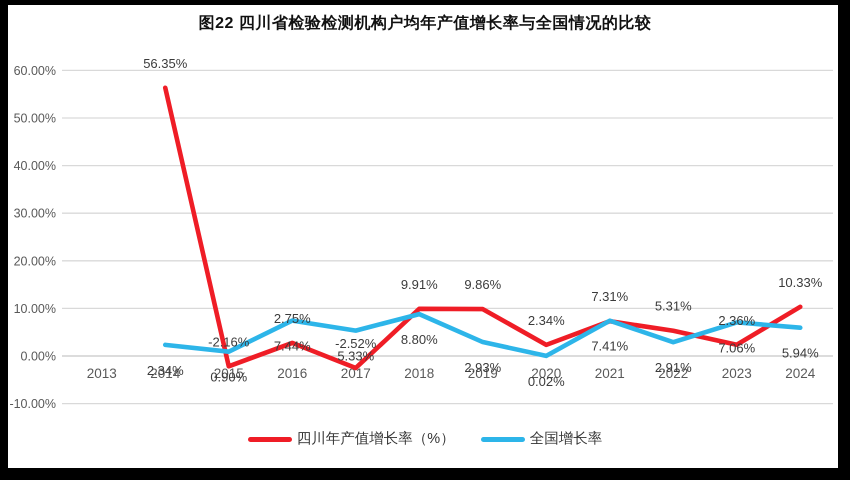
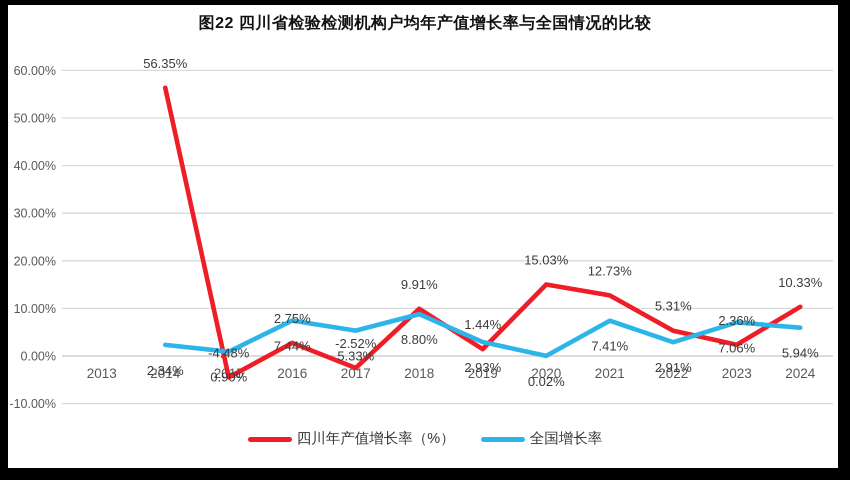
四川年产值增长率（%）/2015: -2.16% -> -4.48%
四川年产值增长率（%）/2019: 9.86% -> 1.44%
四川年产值增长率（%）/2020: 2.34% -> 15.03%
四川年产值增长率（%）/2021: 7.31% -> 12.73%
